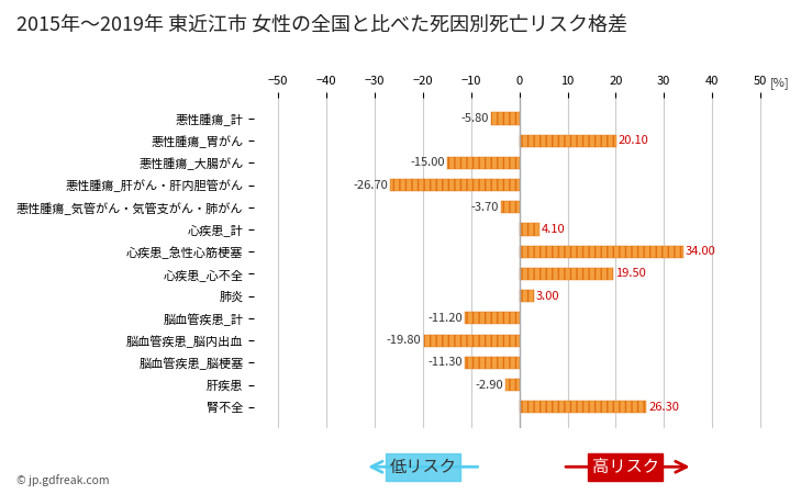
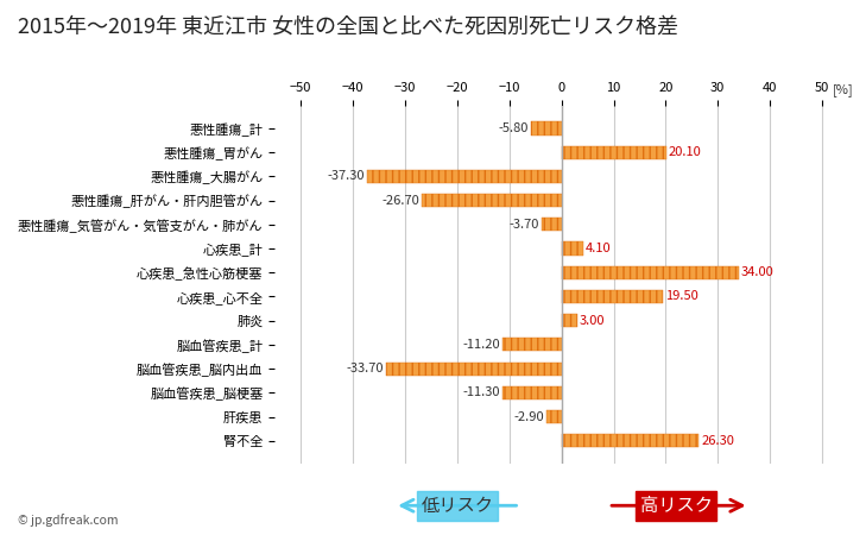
悪性腫瘍_大腸がん: -15.00 -> -37.30
脳血管疾患_脳内出血: -19.80 -> -33.70
